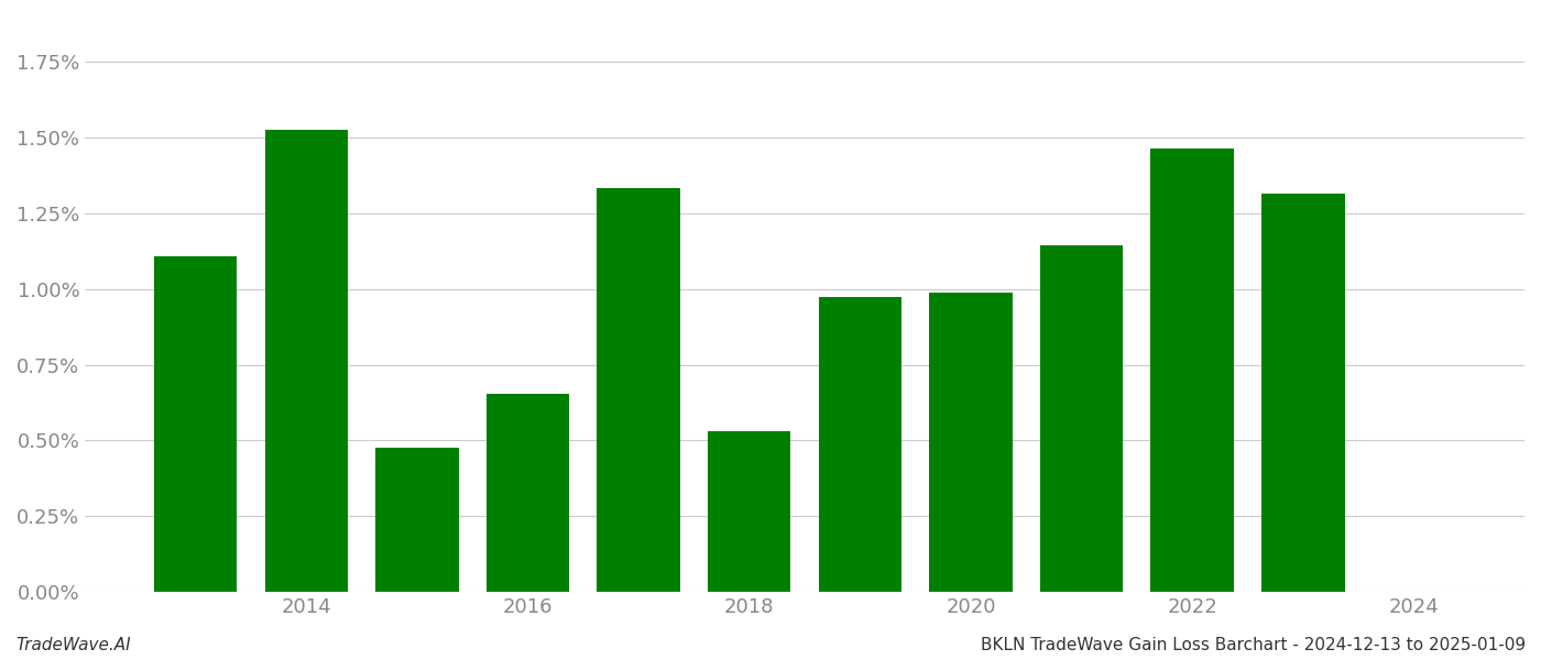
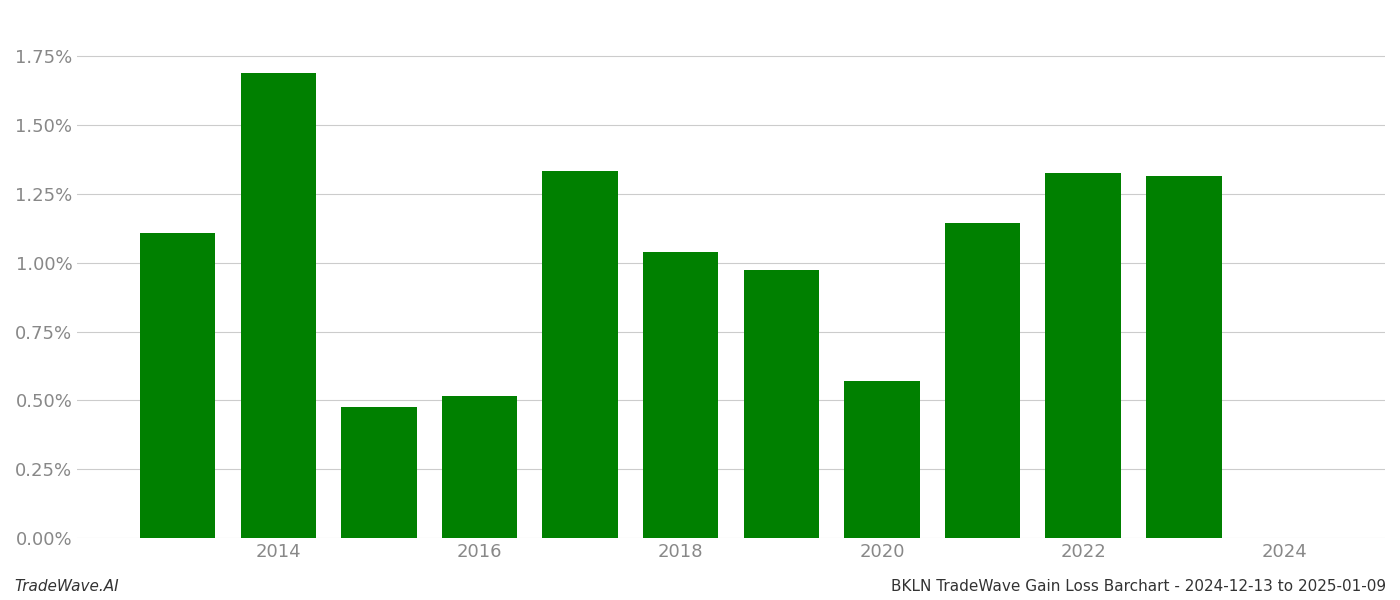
2014: 1.525% -> 1.690%
2016: 0.655% -> 0.515%
2018: 0.530% -> 1.040%
2020: 0.990% -> 0.570%
2022: 1.465% -> 1.325%
